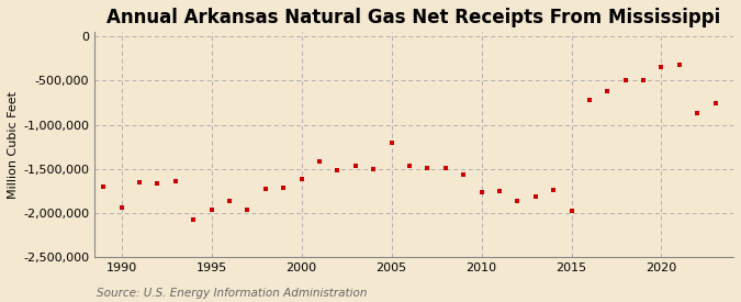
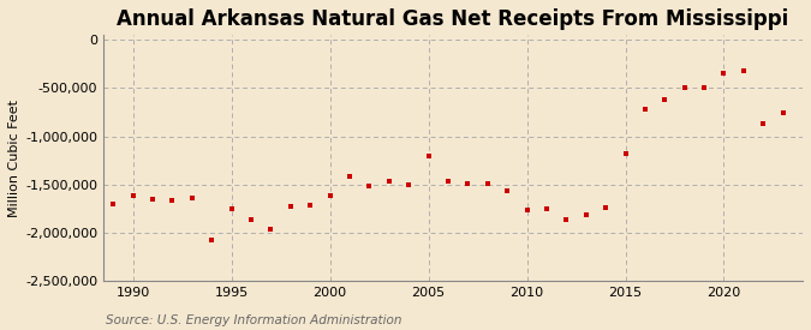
1990: -1,940,000 -> -1,620,000
1995: -1,960,000 -> -1,750,000
2015: -1,980,000 -> -1,180,000
